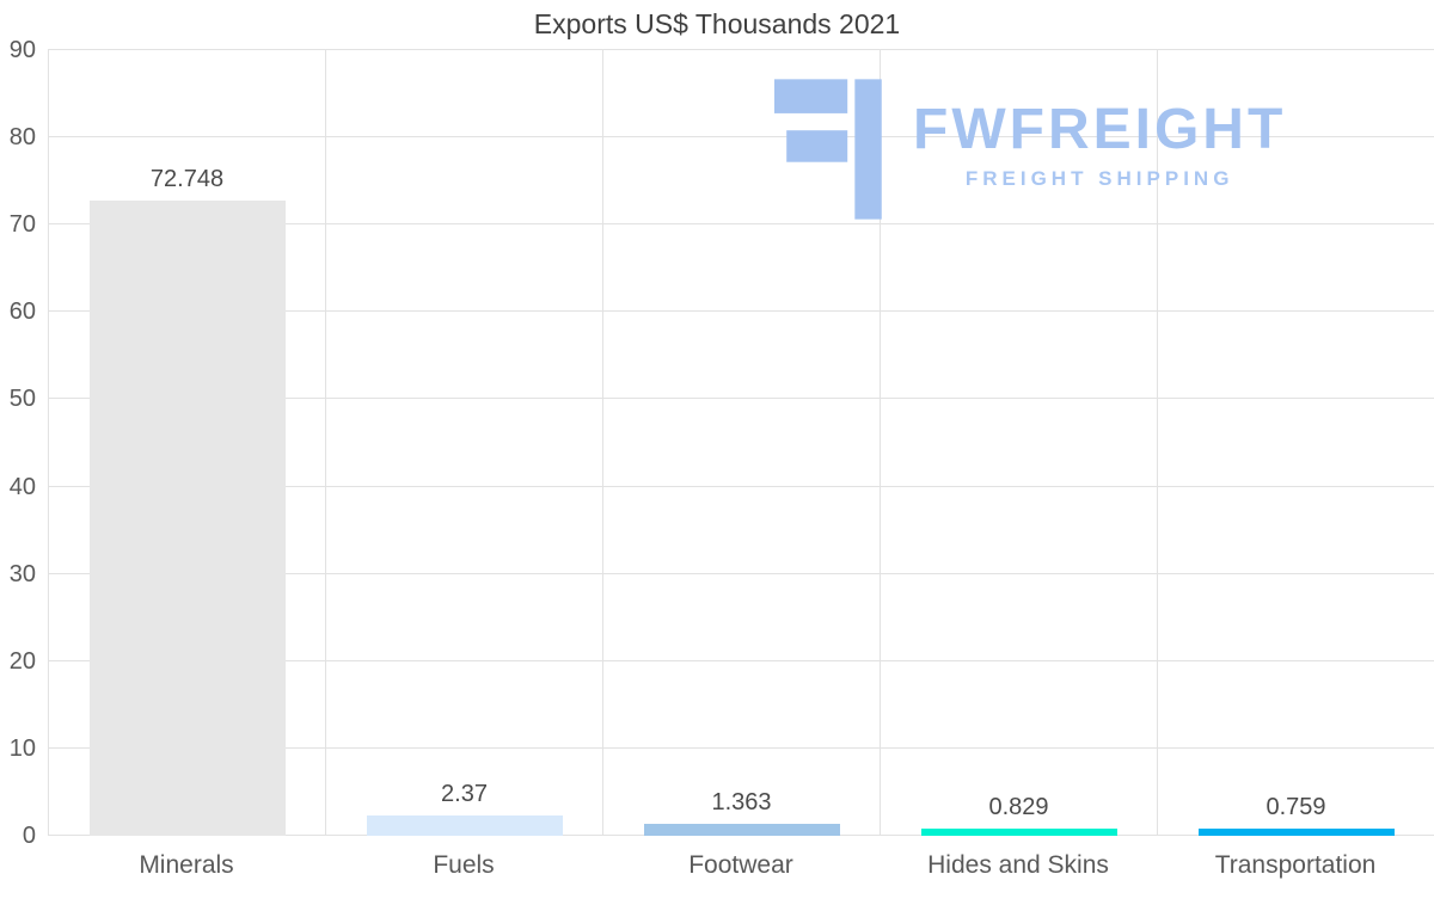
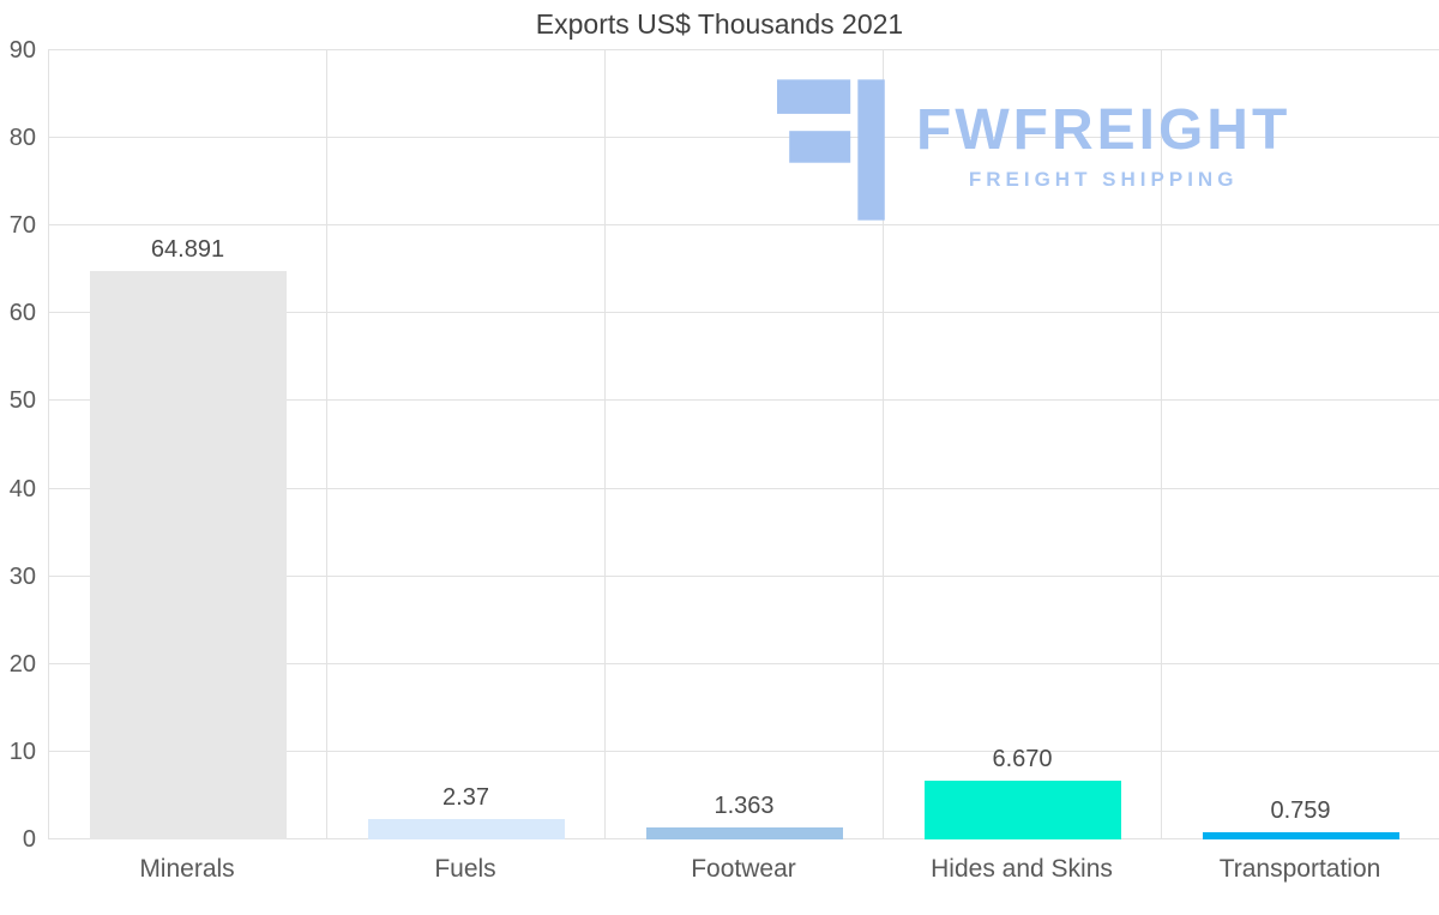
Minerals: 72.748 -> 64.891
Hides and Skins: 0.829 -> 6.670
